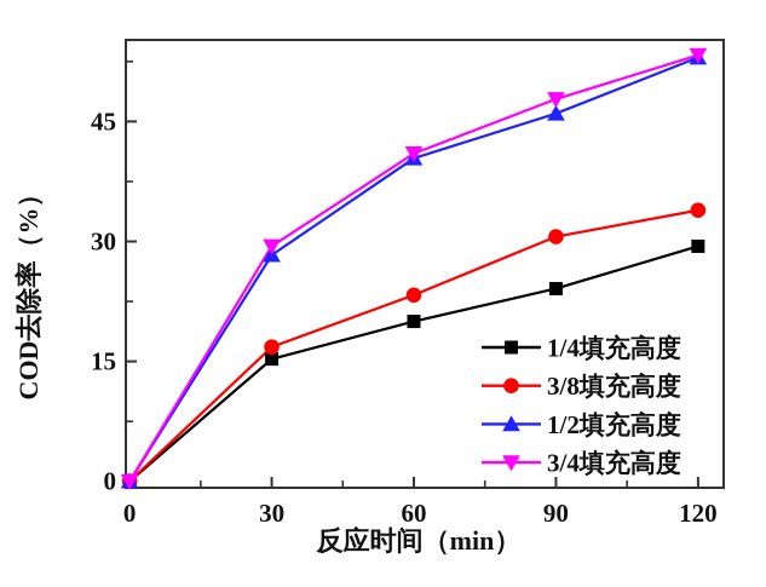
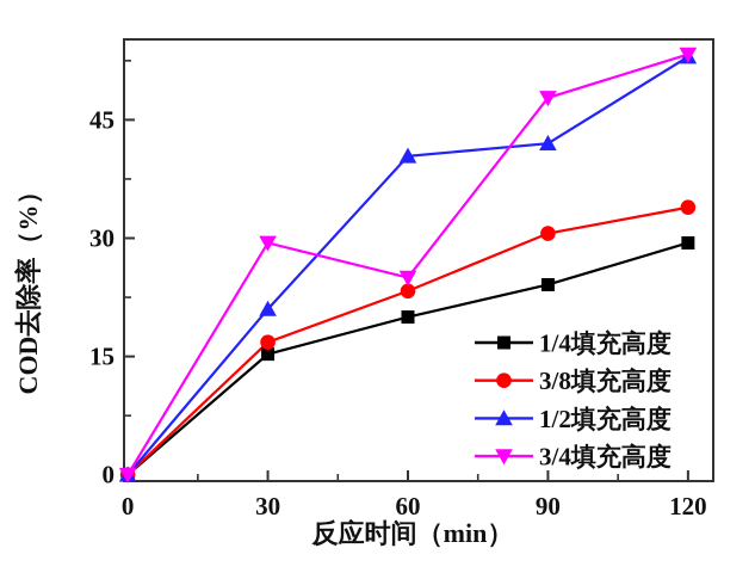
1/2填充高度/30: 28 -> 21
3/4填充高度/60: 41 -> 25
1/2填充高度/90: 46 -> 42
